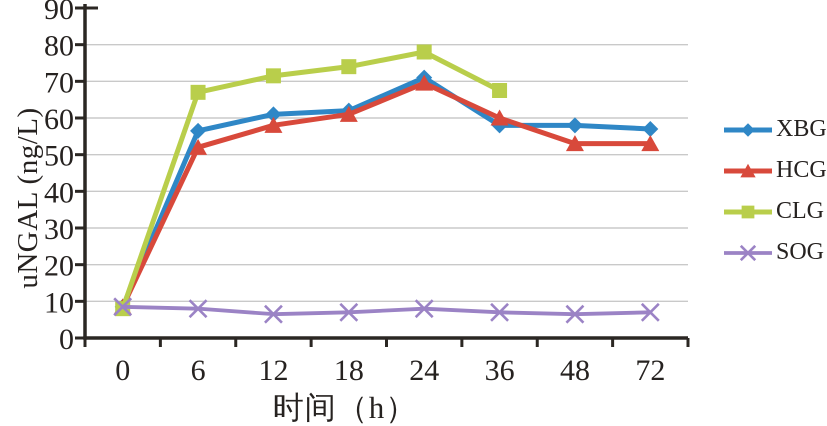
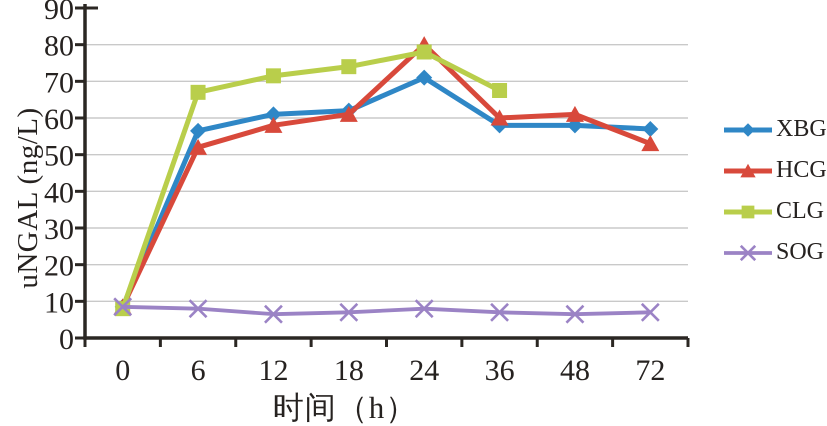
HCG/24: 70 -> 80
HCG/48: 53 -> 61
